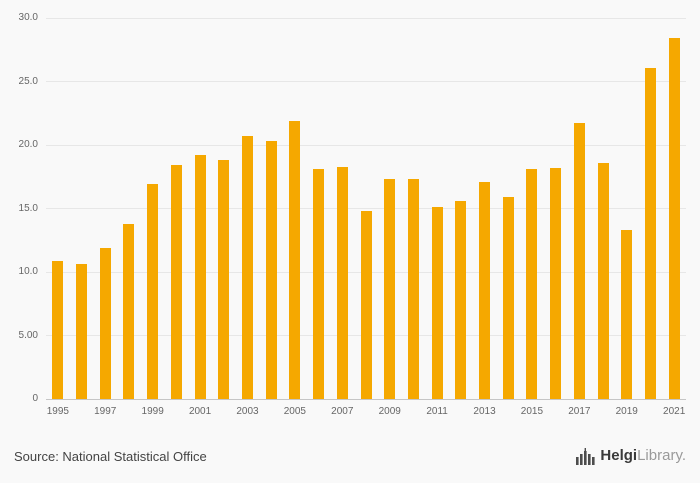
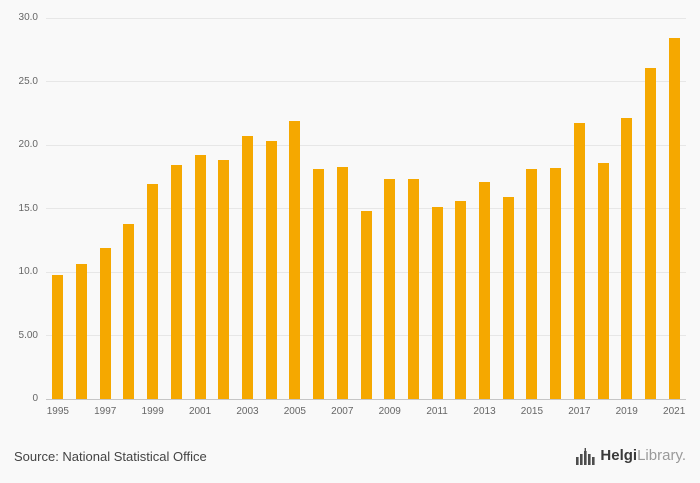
1995: 10.9 -> 9.8
2019: 13.3 -> 22.1
